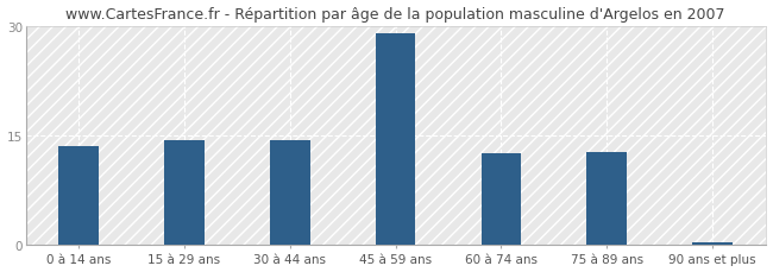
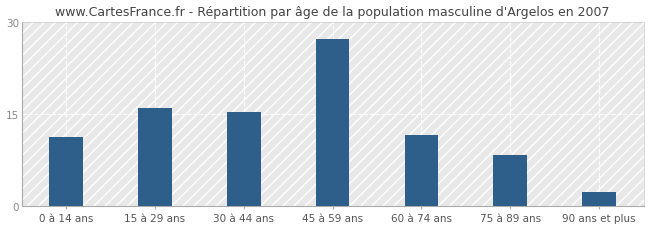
0 à 14 ans: 13.5 -> 11.2
15 à 29 ans: 14.3 -> 16.0
30 à 44 ans: 14.3 -> 15.2
45 à 59 ans: 29.0 -> 27.2
60 à 74 ans: 12.5 -> 11.6
75 à 89 ans: 12.7 -> 8.2
90 ans et plus: 0.3 -> 2.2
